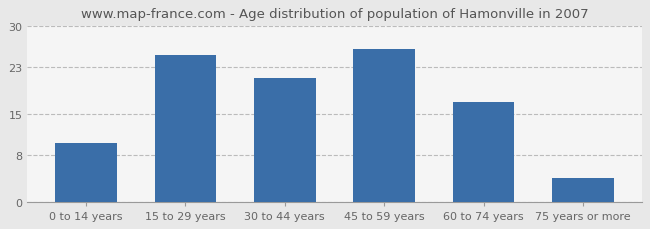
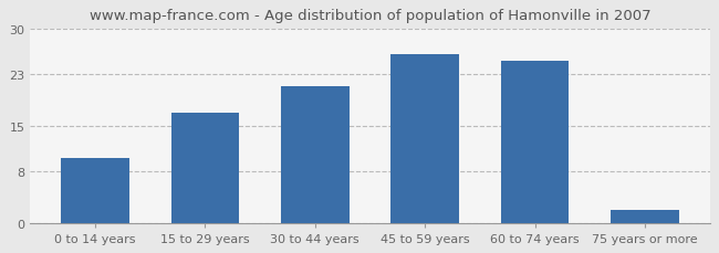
15 to 29 years: 25 -> 17
60 to 74 years: 17 -> 25
75 years or more: 4 -> 2
